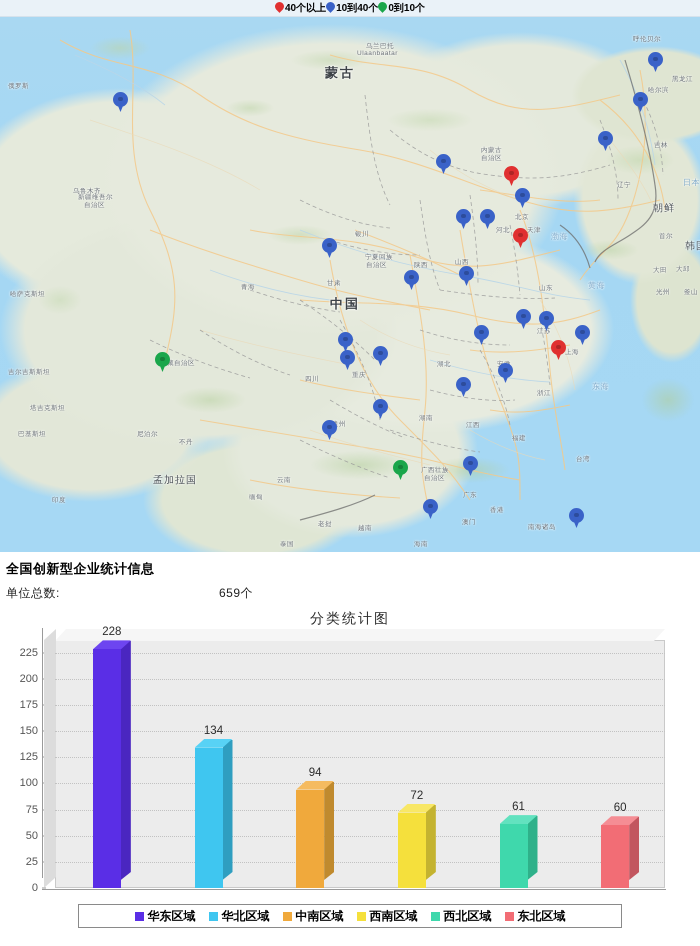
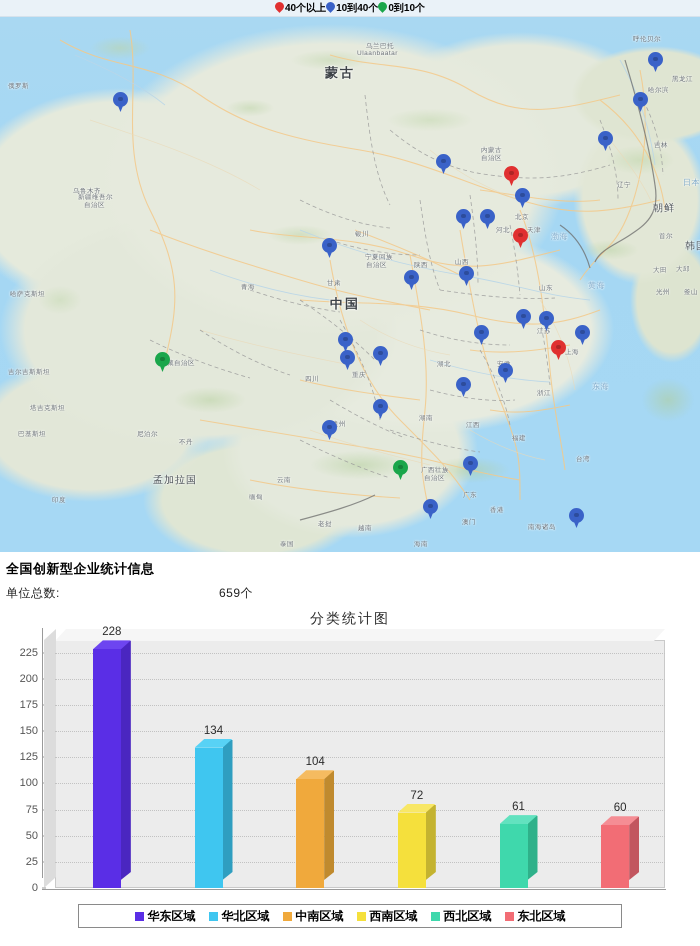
中南区域: 94 -> 104
